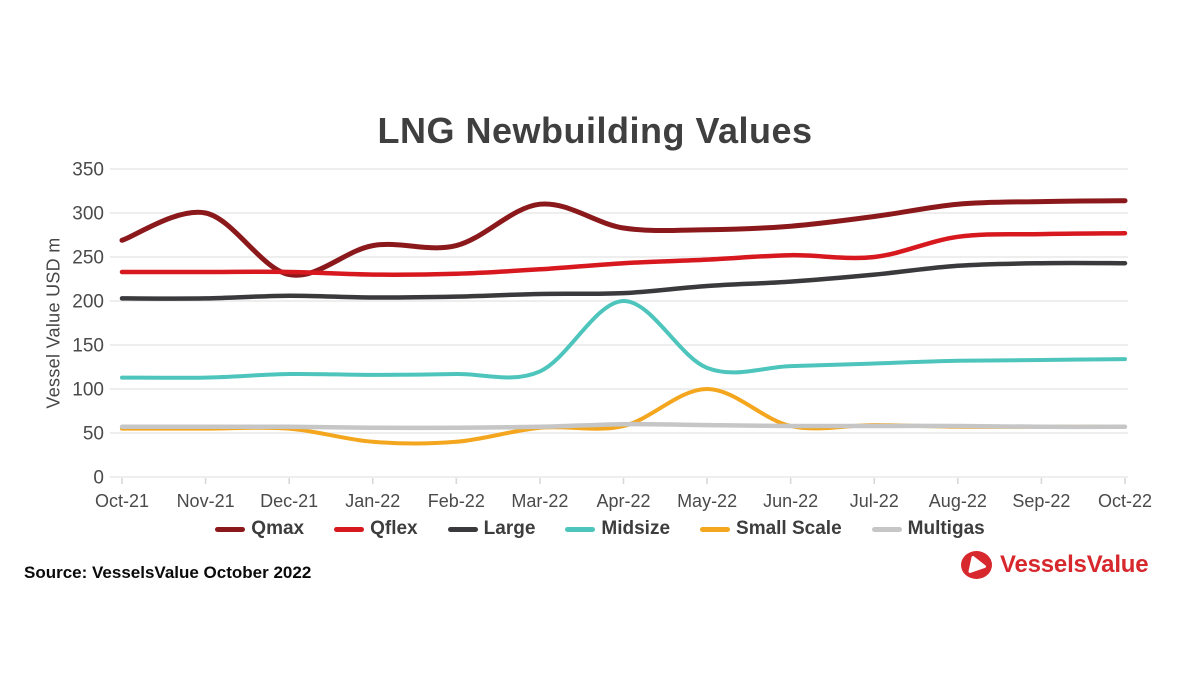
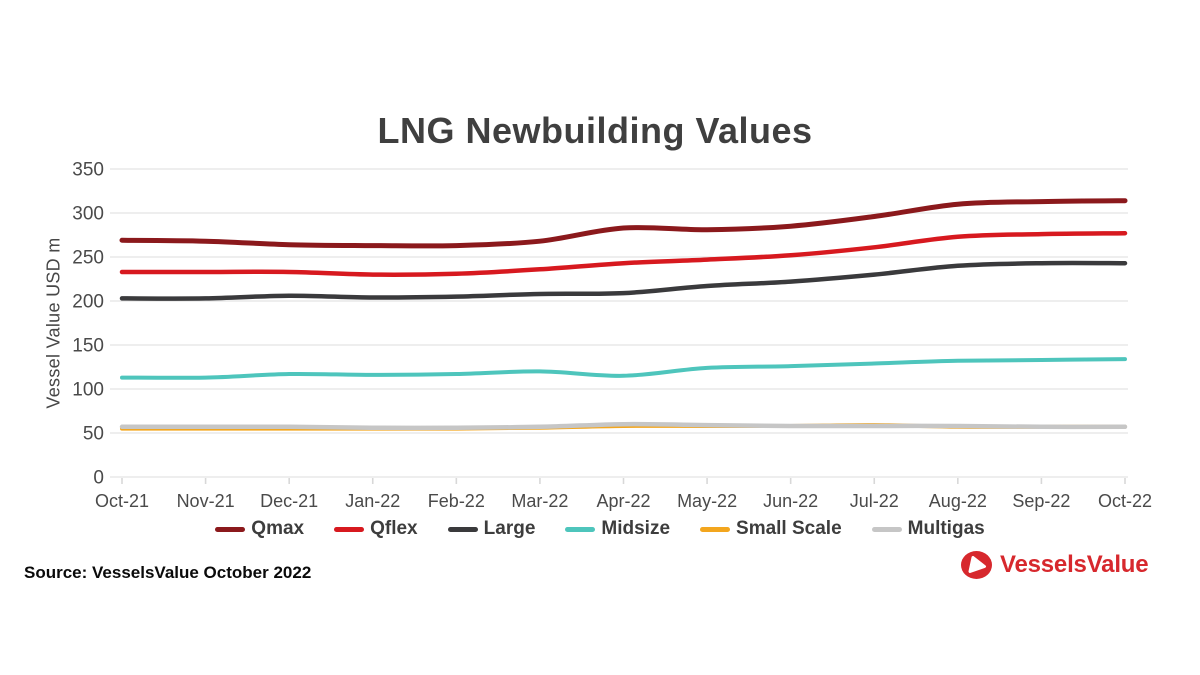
Qmax/Nov-21: 300 -> 270
Qmax/Dec-21: 230 -> 260
Small Scale/Jan-22: 40 -> 60
Small Scale/Feb-22: 40 -> 60
Qmax/Mar-22: 310 -> 270
Midsize/Apr-22: 200 -> 120
Small Scale/May-22: 100 -> 60
Qflex/Jul-22: 250 -> 260
